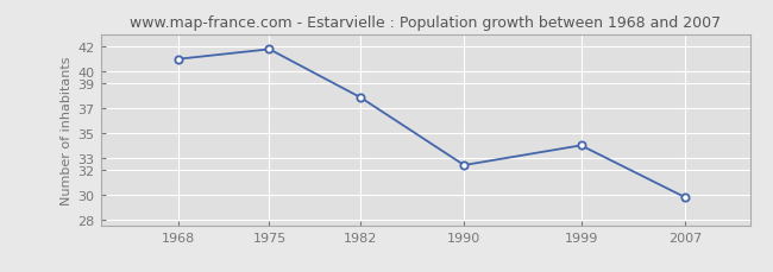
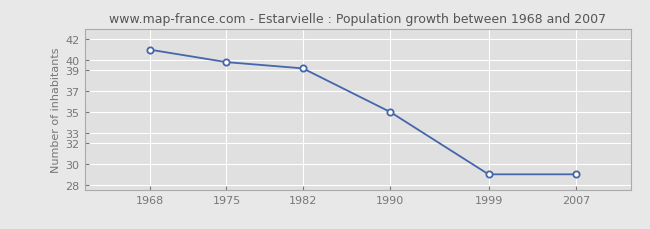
1975: 41.8 -> 39.8
1982: 37.9 -> 39.2
1990: 32.4 -> 35.0
1999: 34.0 -> 29.0
2007: 29.8 -> 29.0
